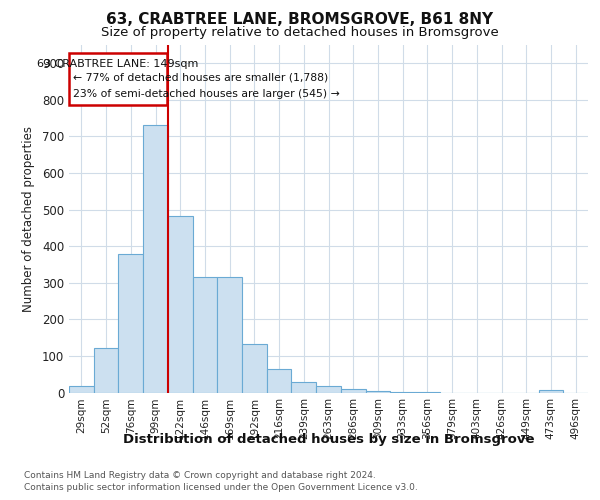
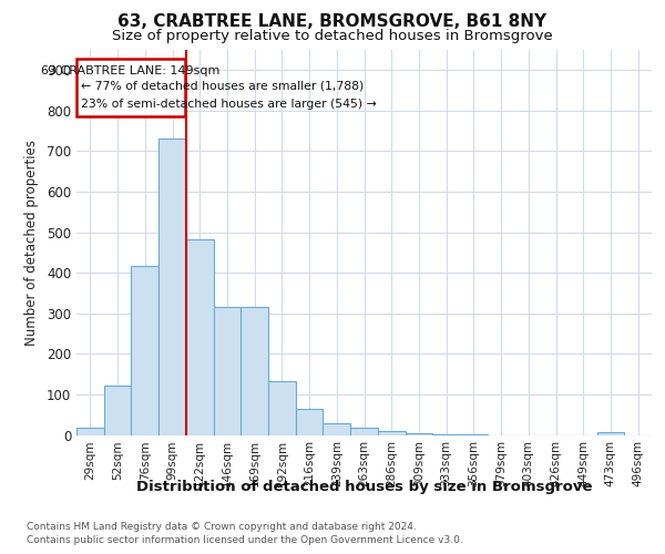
76sqm: 380 -> 418
